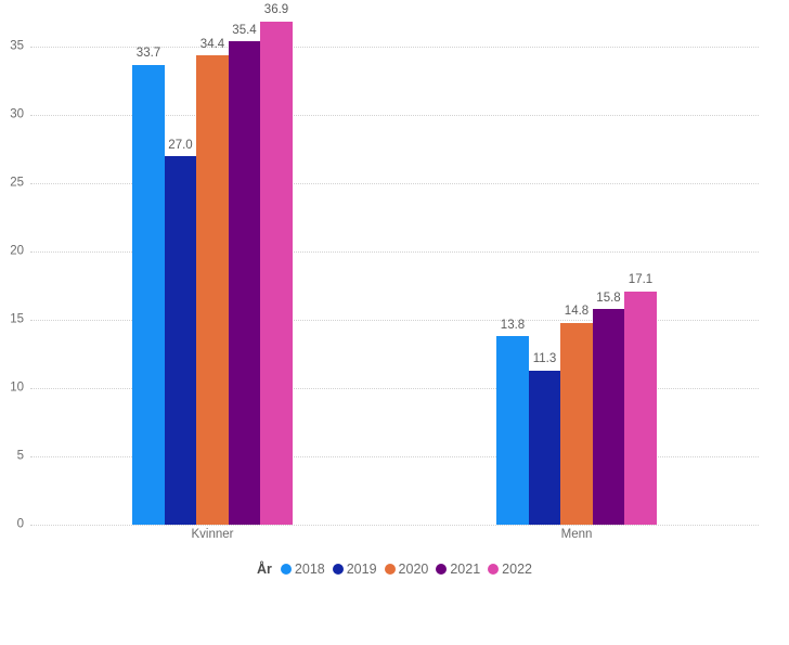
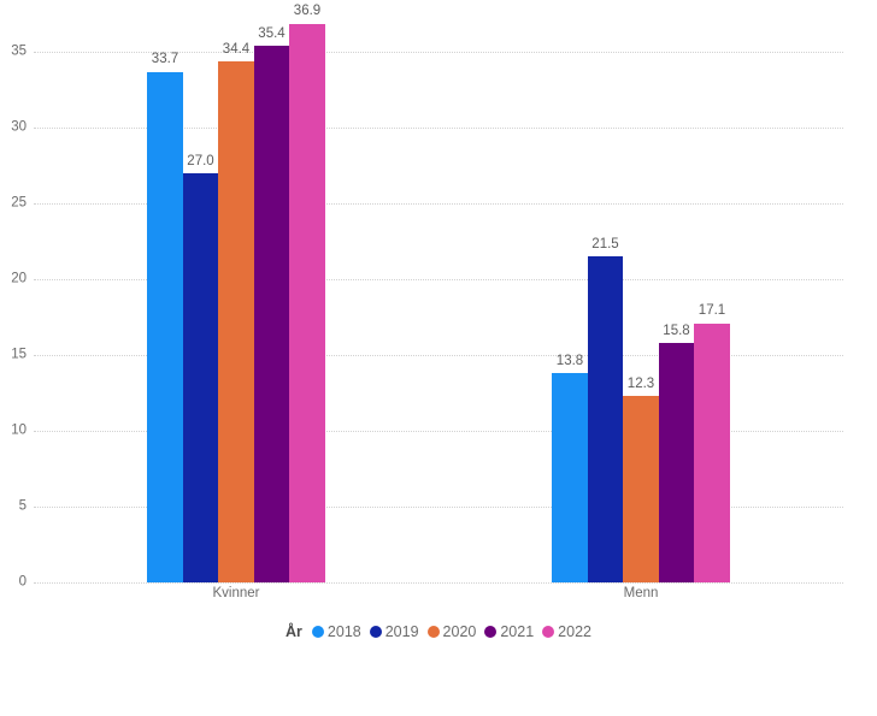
2019/Menn: 11.3 -> 21.5
2020/Menn: 14.8 -> 12.3
